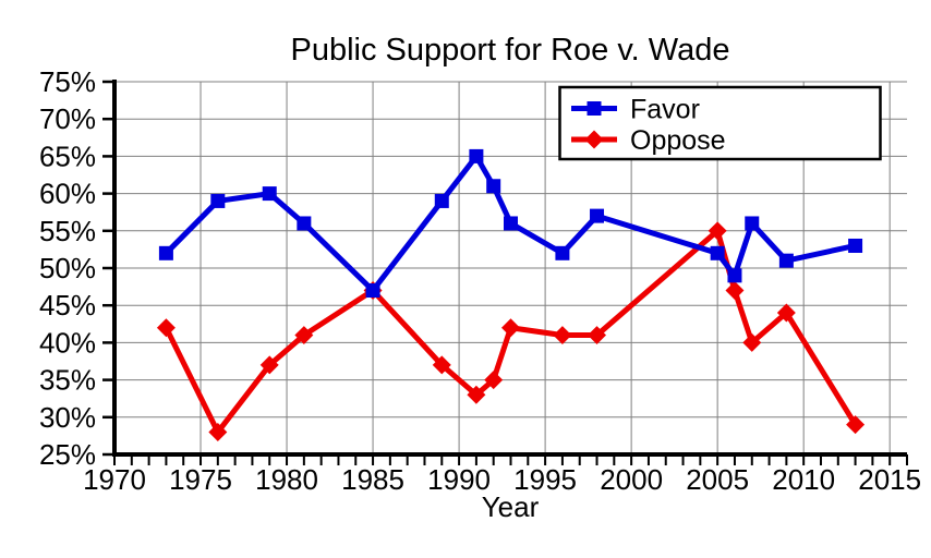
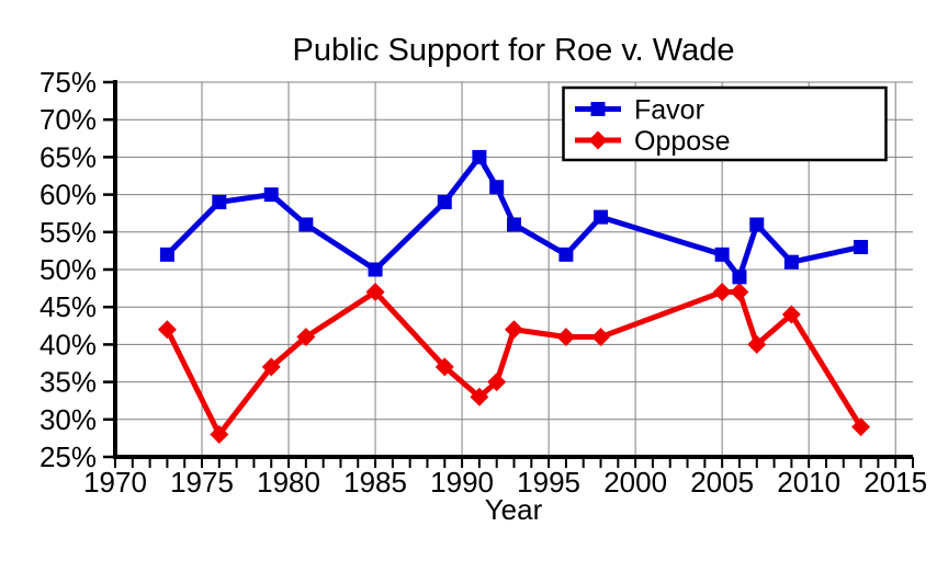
Favor/1985: 47% -> 50%
Oppose/2005: 55% -> 47%
